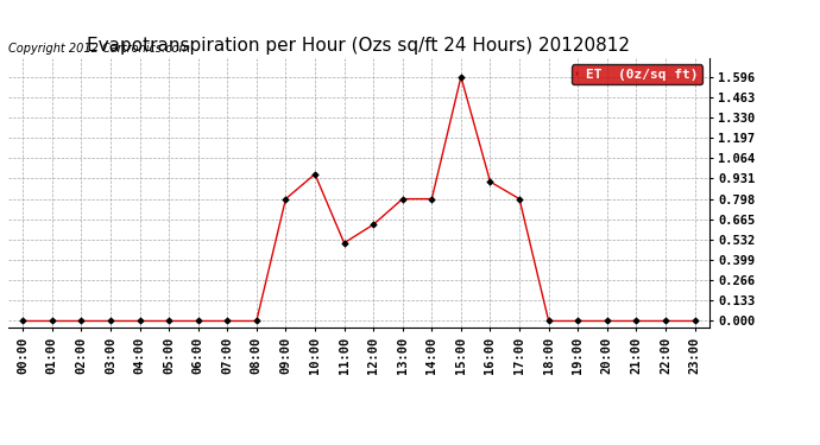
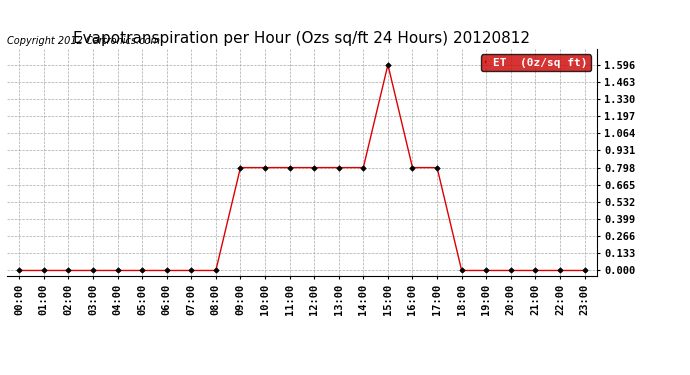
10:00: 0.96 -> 0.80
11:00: 0.51 -> 0.80
12:00: 0.63 -> 0.80
16:00: 0.91 -> 0.80
